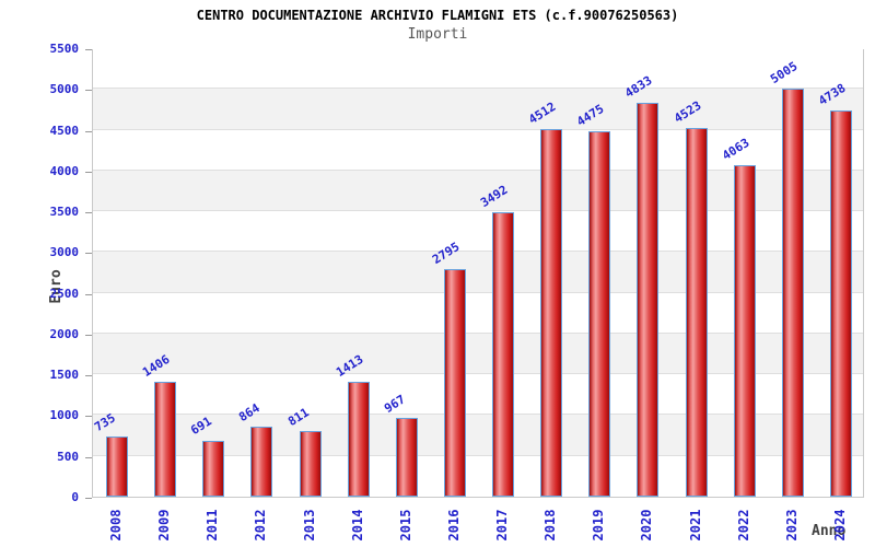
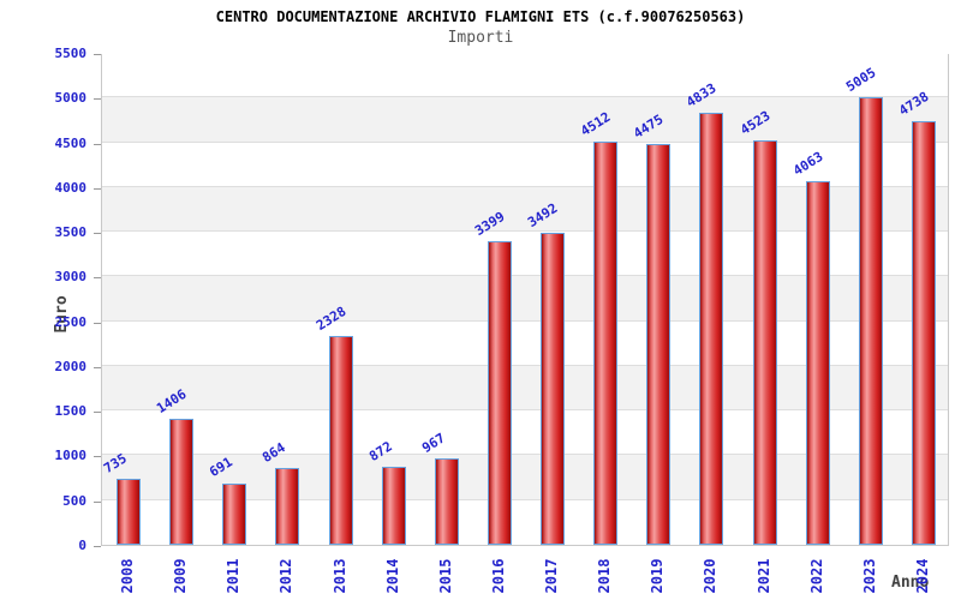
2013: 811 -> 2328
2014: 1413 -> 872
2016: 2795 -> 3399
